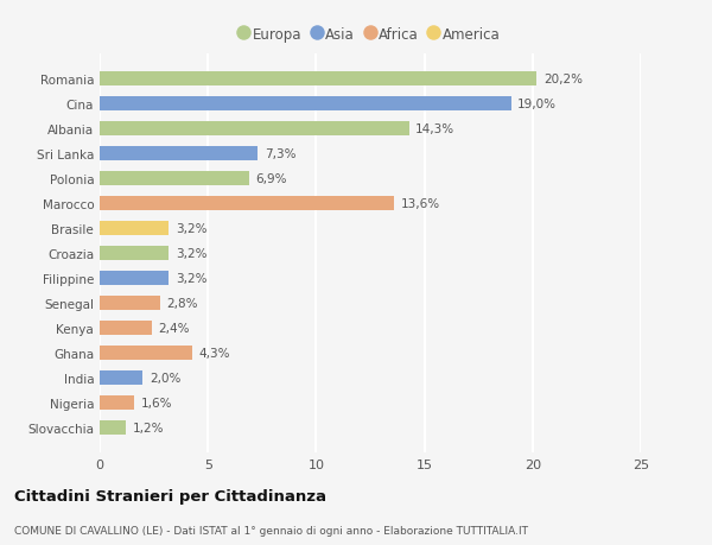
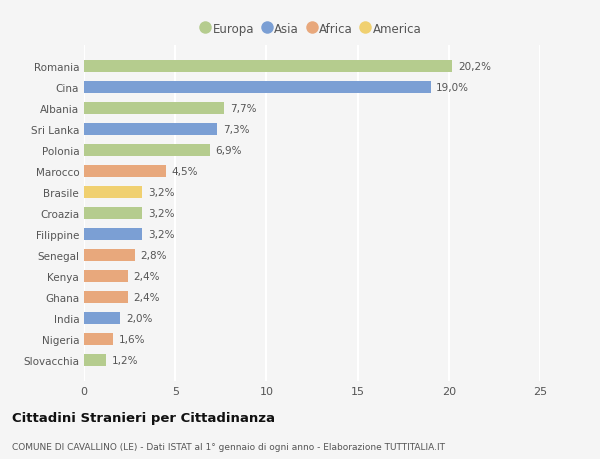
Albania: 14,3% -> 7,7%
Marocco: 13,6% -> 4,5%
Ghana: 4,3% -> 2,4%
